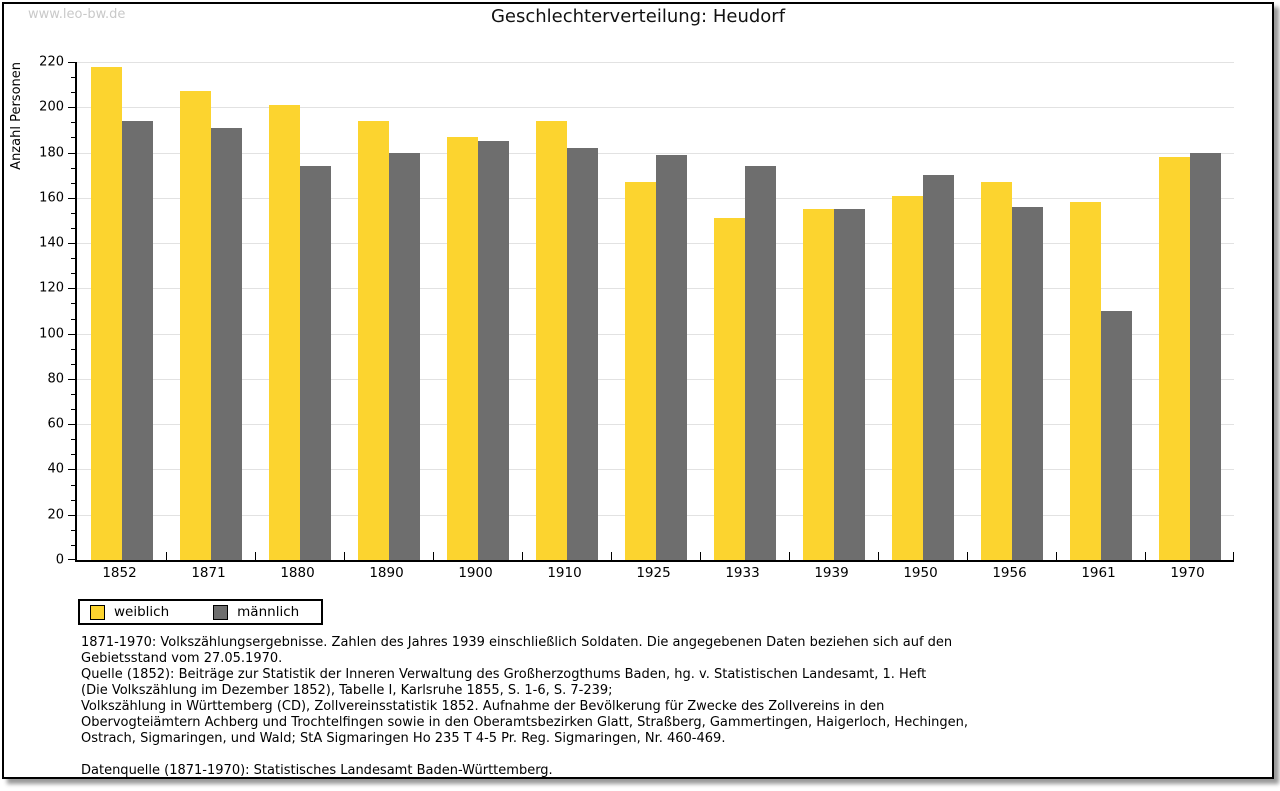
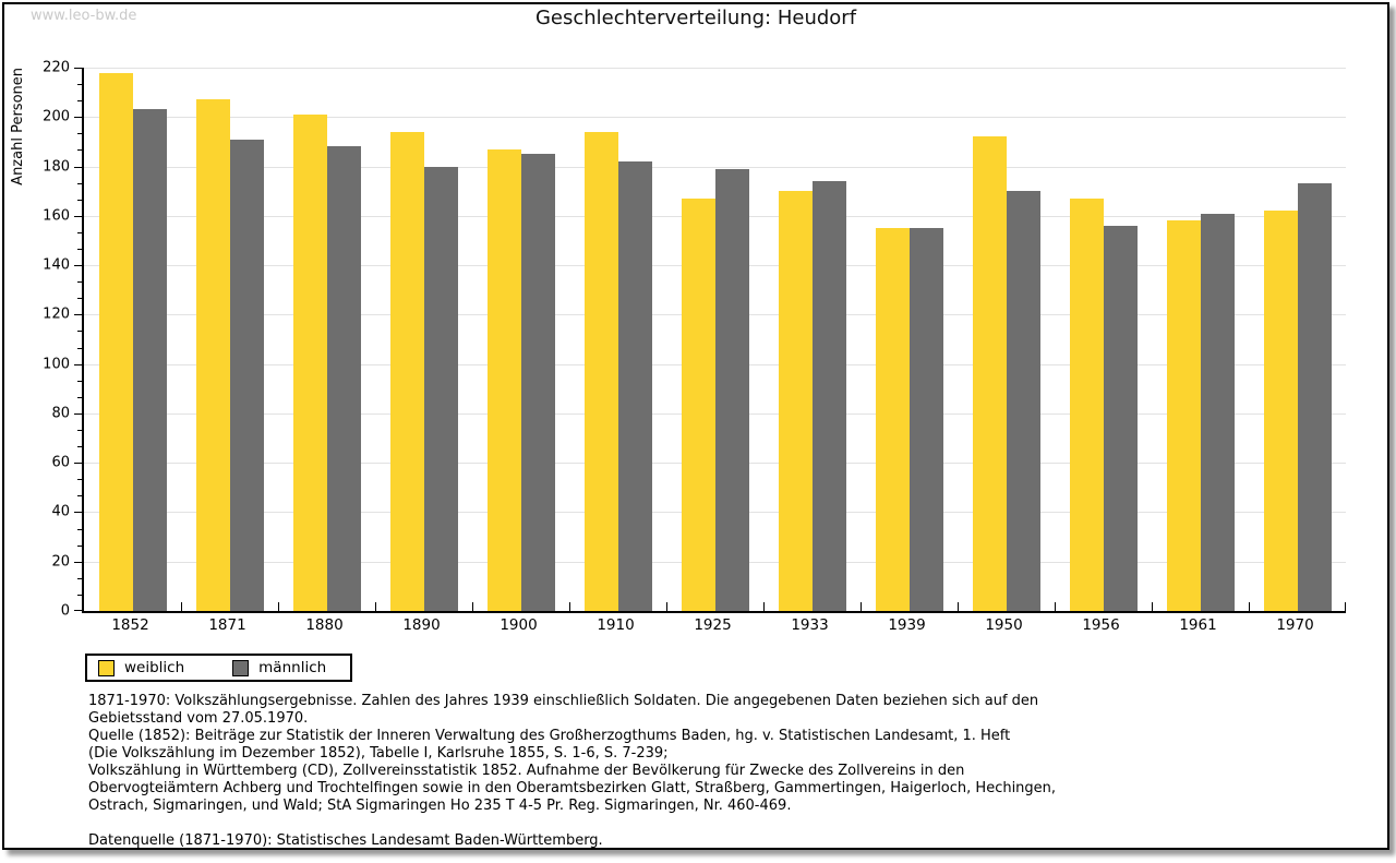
männlich/1852: 194 -> 203
männlich/1880: 174 -> 188
weiblich/1933: 151 -> 170
weiblich/1950: 161 -> 192
männlich/1961: 110 -> 161
weiblich/1970: 178 -> 162
männlich/1970: 180 -> 173
